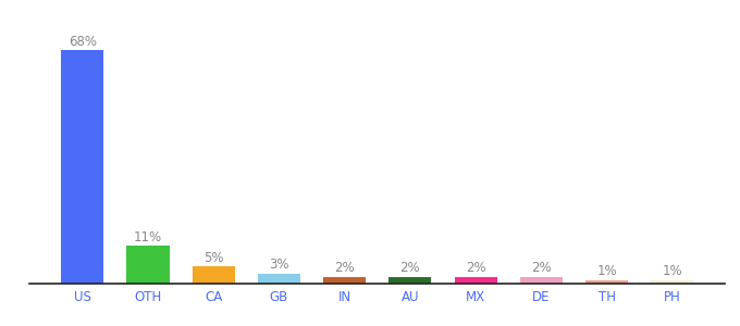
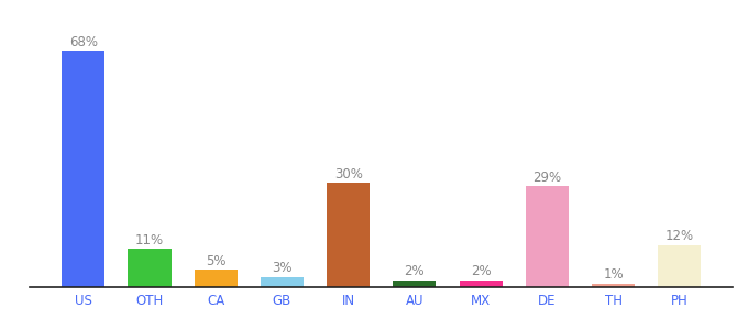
IN: 2% -> 30%
DE: 2% -> 29%
PH: 1% -> 12%
